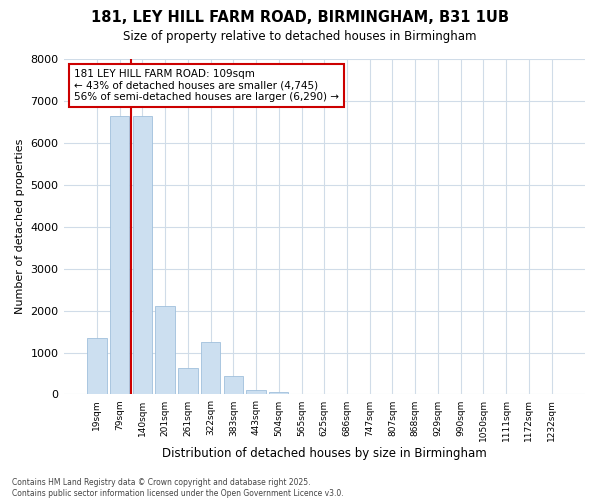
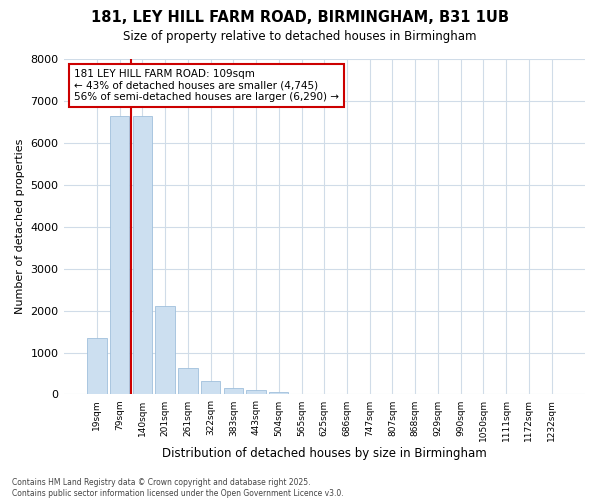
322sqm: 1250 -> 310
383sqm: 450 -> 160
